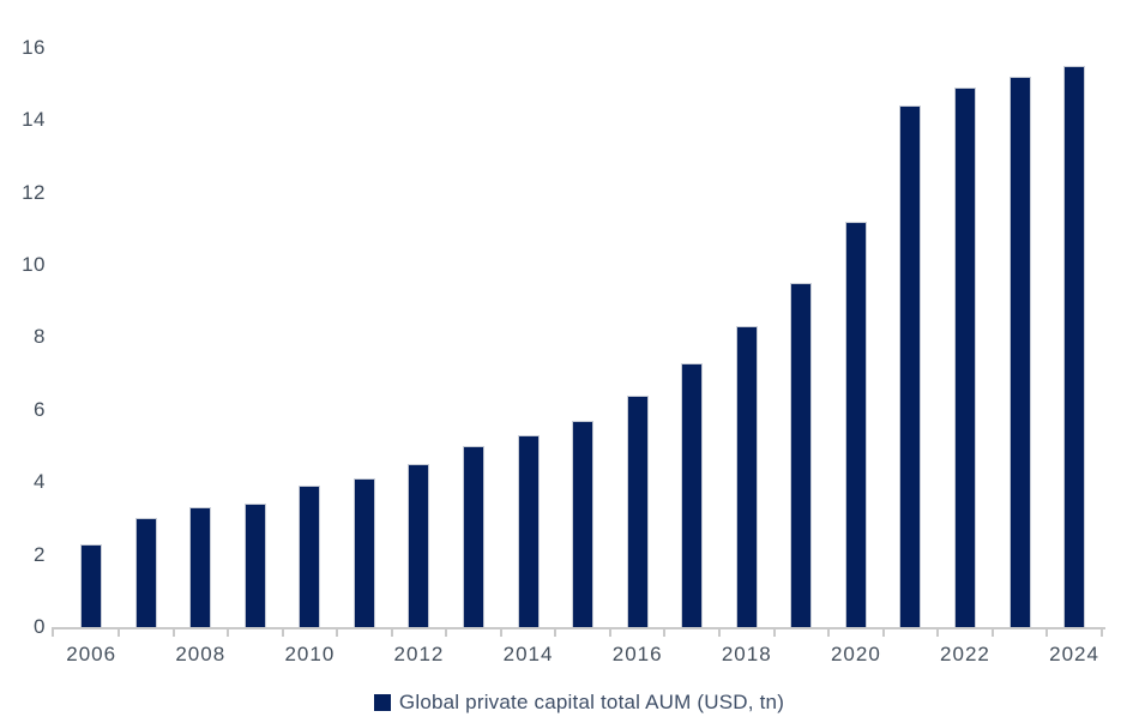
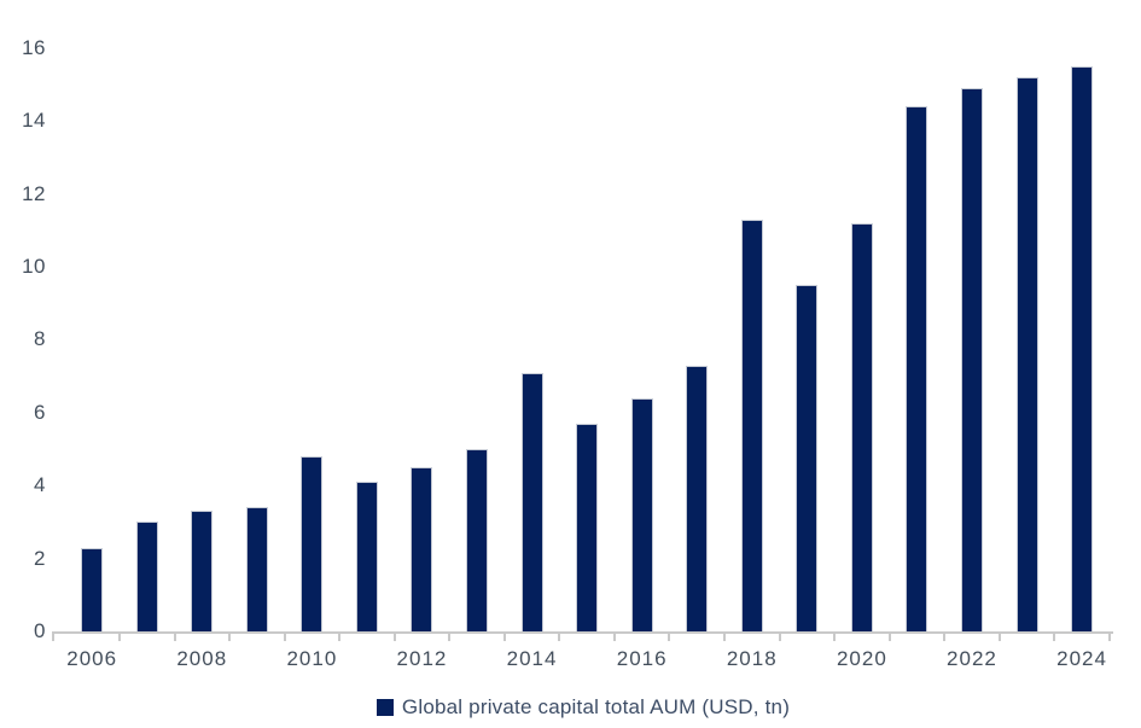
2010: 3.9 -> 4.8
2014: 5.3 -> 7.1
2018: 8.3 -> 11.3
